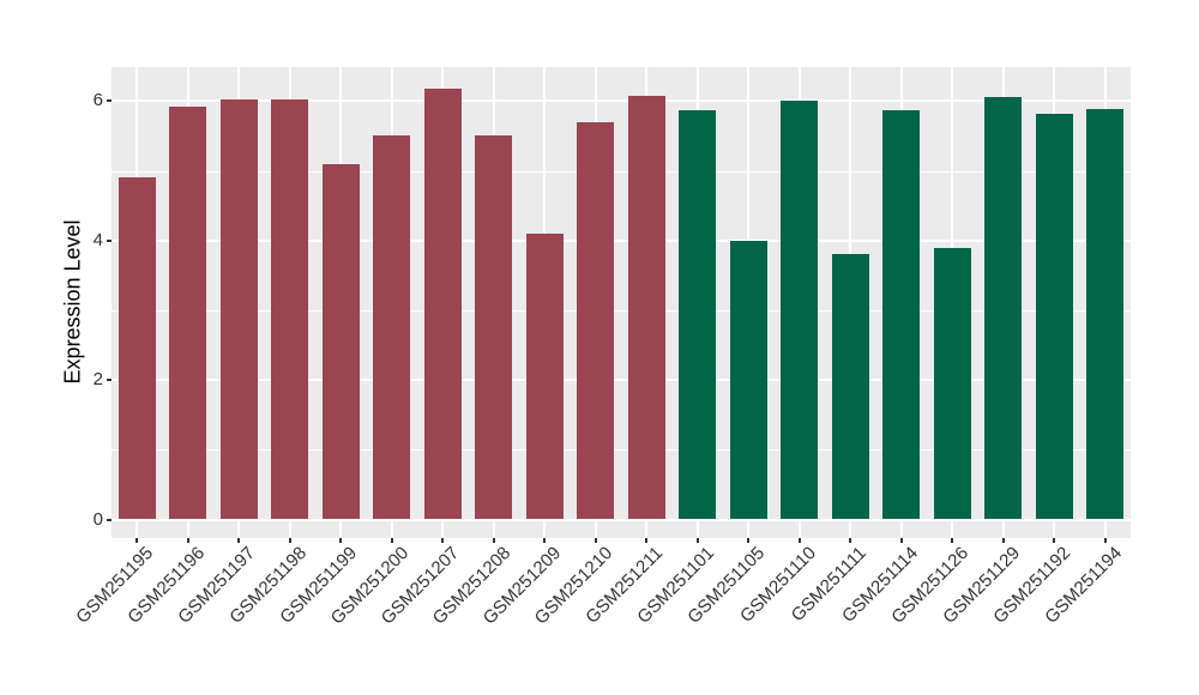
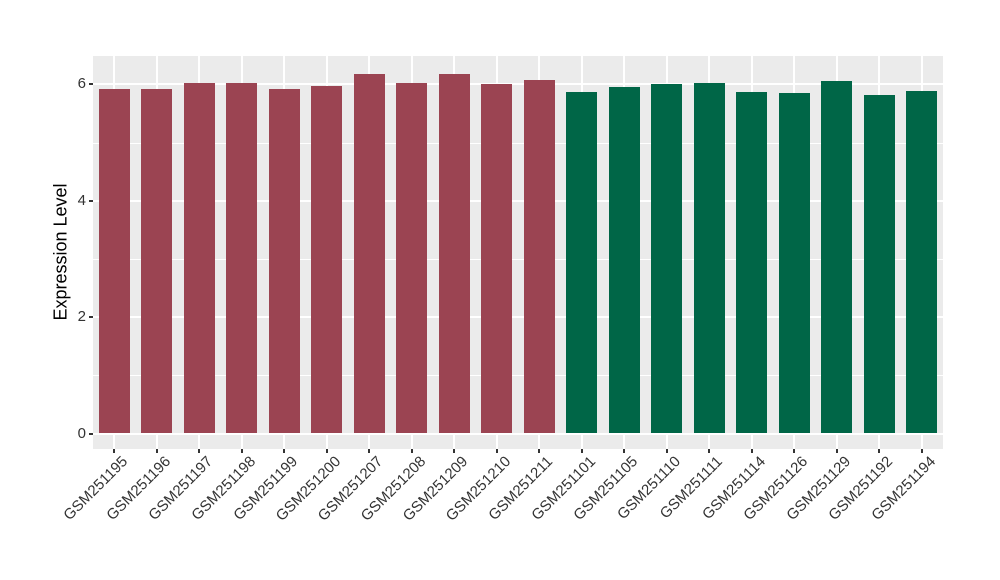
GSM251195: 4.9 -> 5.9
GSM251199: 5.1 -> 5.9
GSM251200: 5.5 -> 6.0
GSM251208: 5.5 -> 6.0
GSM251209: 4.1 -> 6.2
GSM251210: 5.7 -> 6.0
GSM251105: 4.0 -> 6.0
GSM251111: 3.8 -> 6.0
GSM251126: 3.9 -> 5.8
